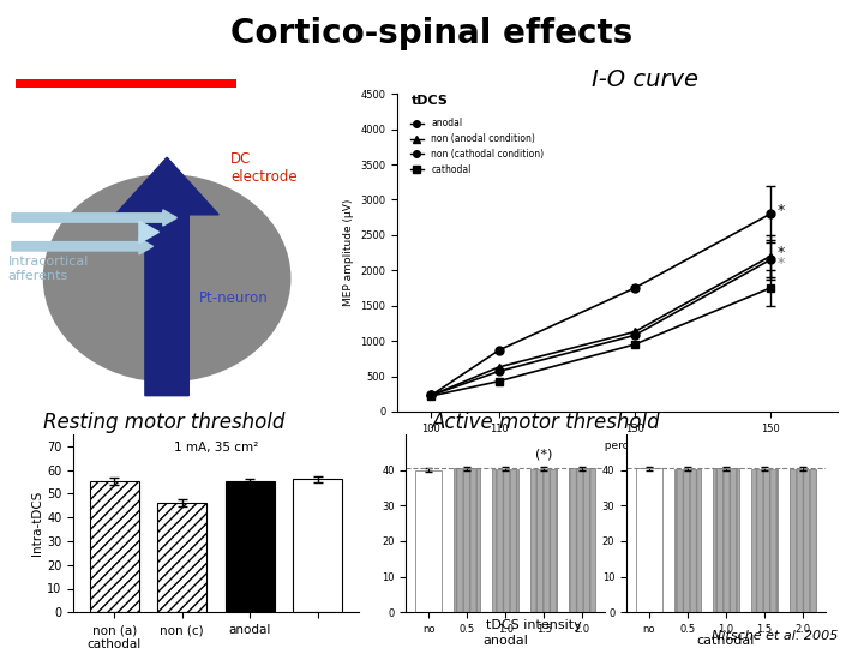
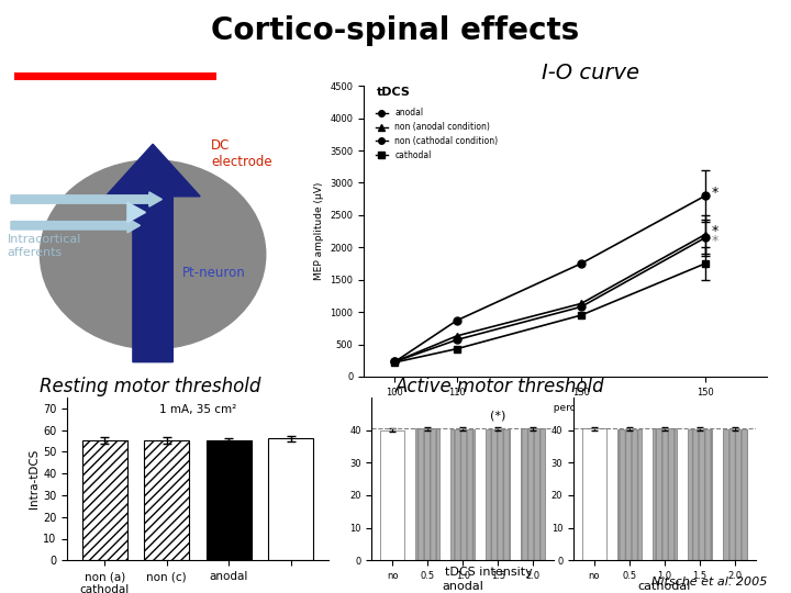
non (c): 46 -> 55
